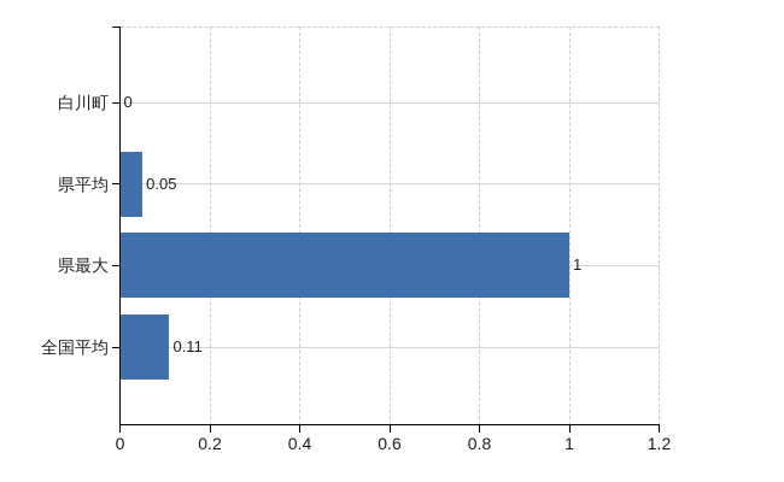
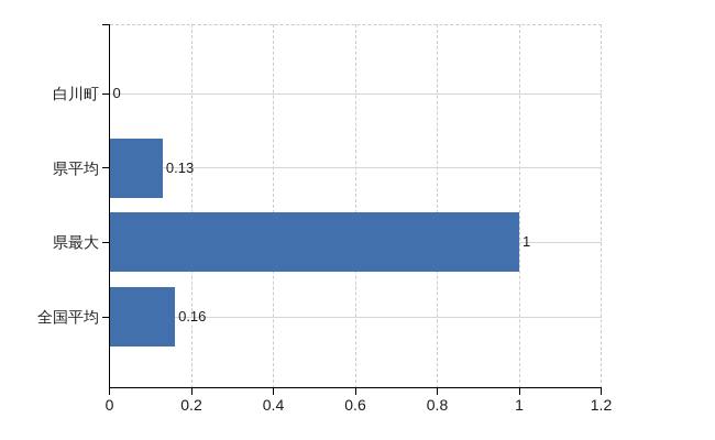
県平均: 0.05 -> 0.13
全国平均: 0.11 -> 0.16
